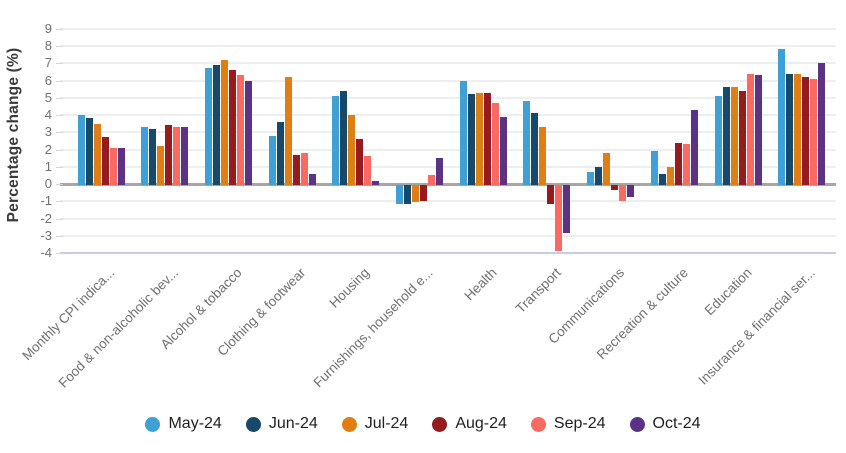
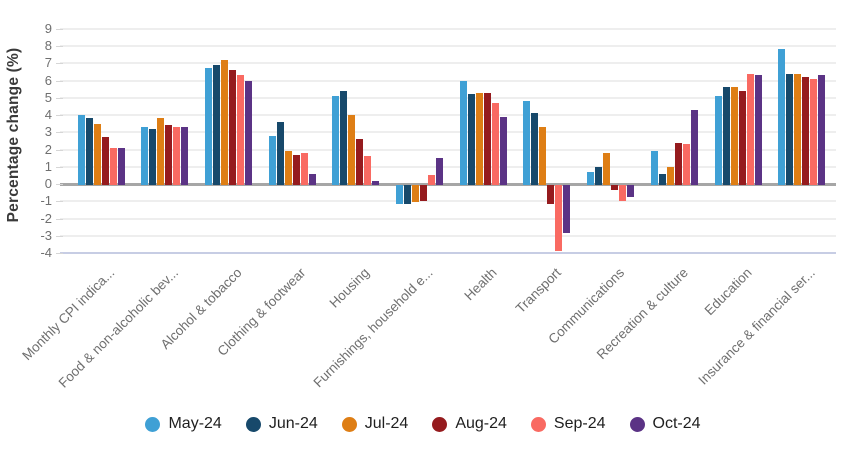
Jul-24/Food & non-alcoholic bev...: 2.2 -> 3.8
Jul-24/Clothing & footwear: 6.2 -> 1.9
Oct-24/Insurance & financial ser...: 7.0 -> 6.3
